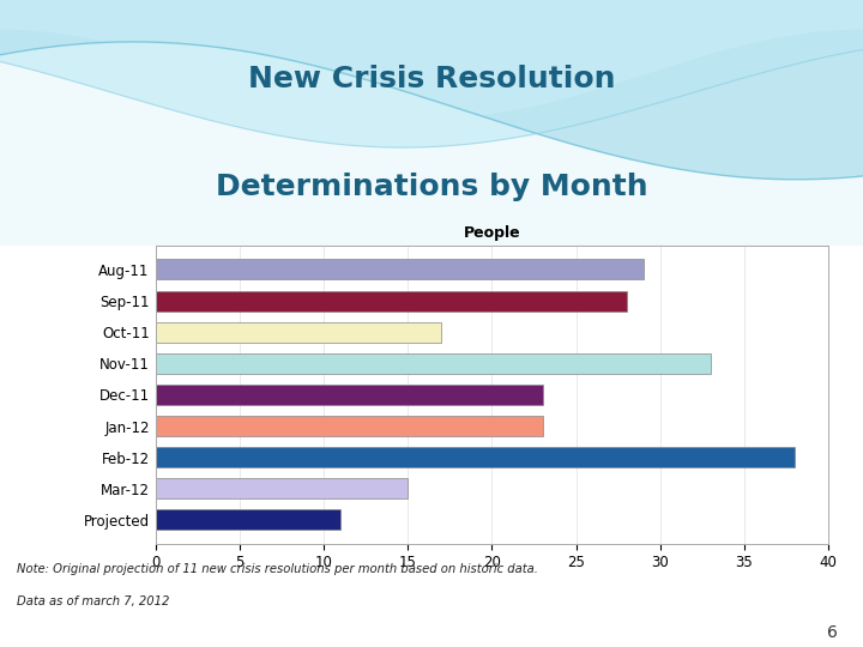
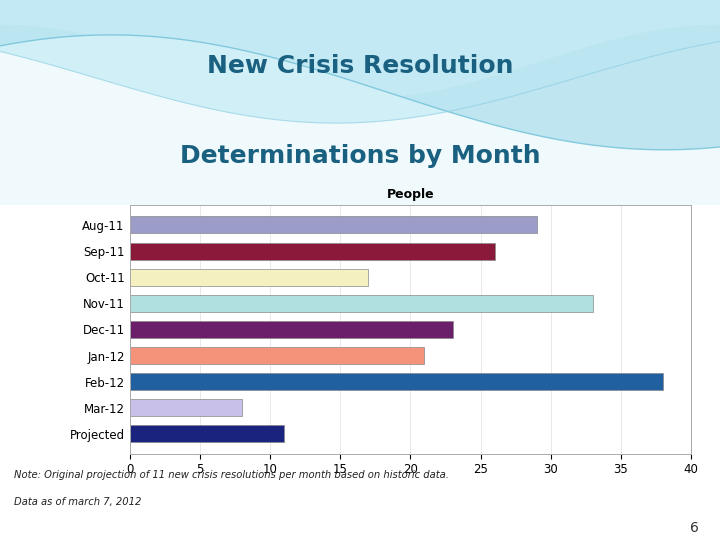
People/Sep-11: 28 -> 26
People/Jan-12: 23 -> 21
People/Mar-12: 15 -> 8
